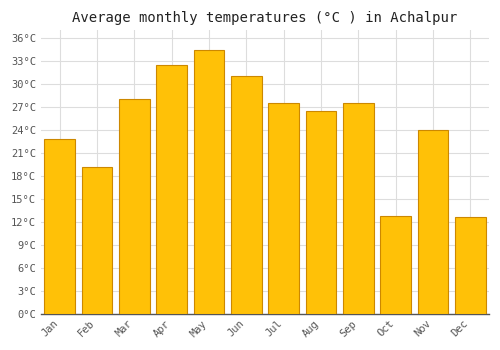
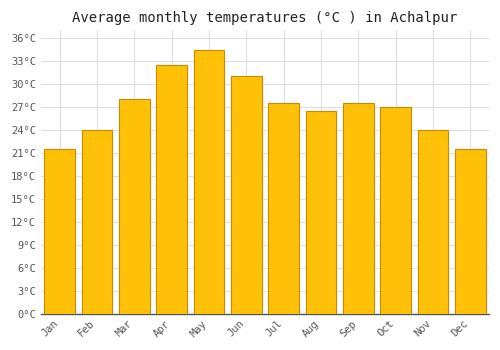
Jan: 22.8°C -> 21.5°C
Feb: 19.2°C -> 24.0°C
Oct: 12.8°C -> 27.0°C
Dec: 12.6°C -> 21.5°C
